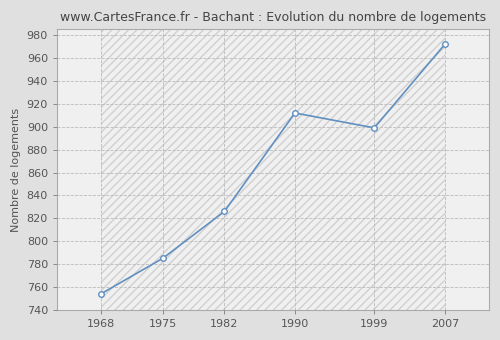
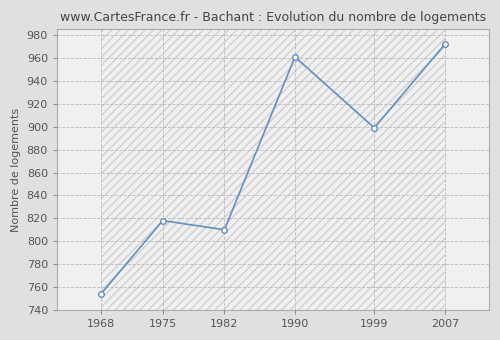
1975: 785 -> 818
1982: 826 -> 810
1990: 912 -> 961
